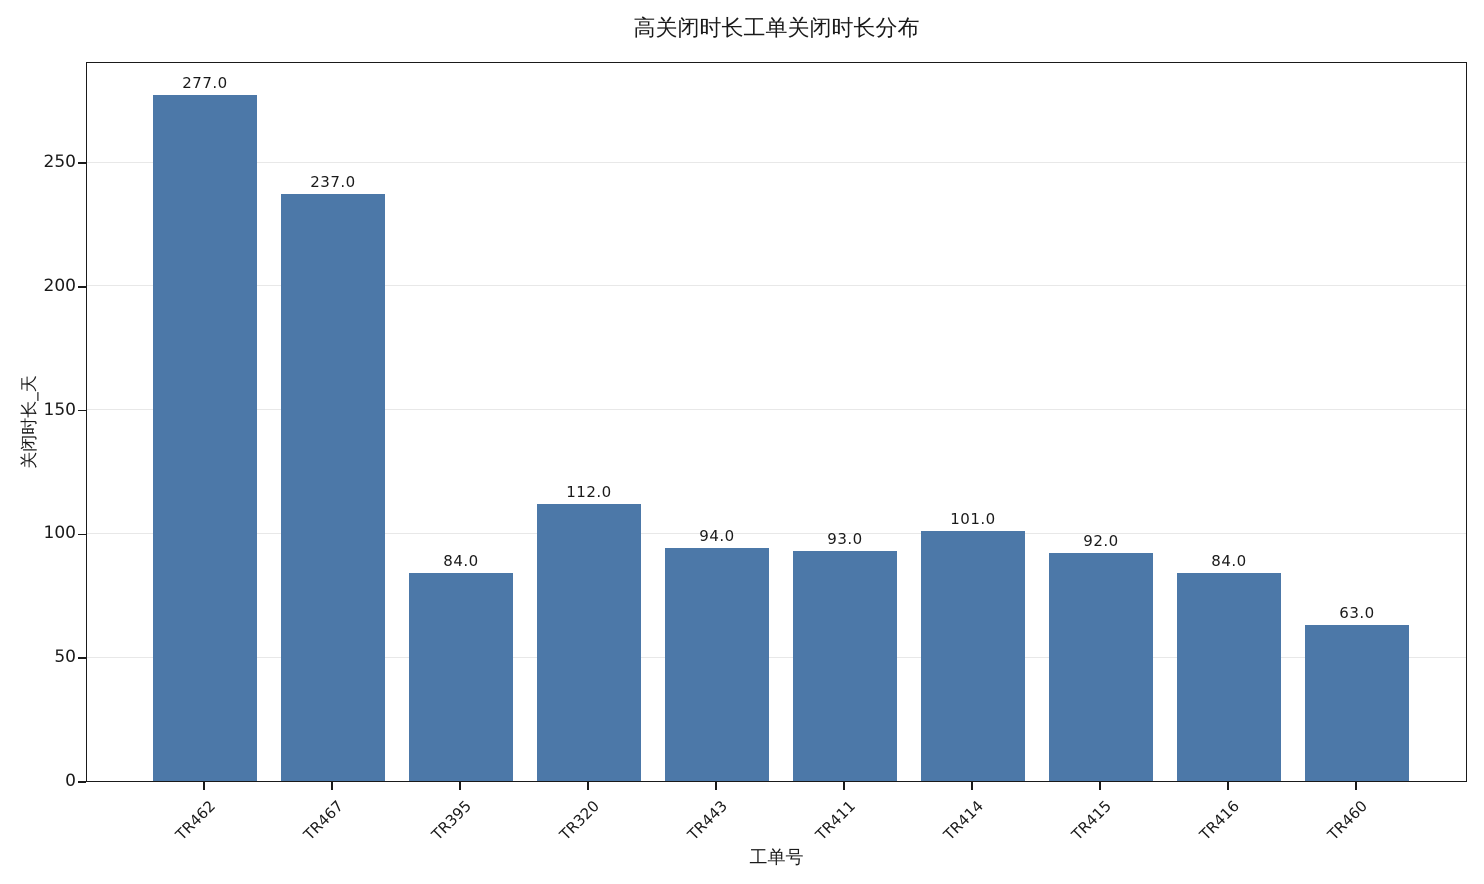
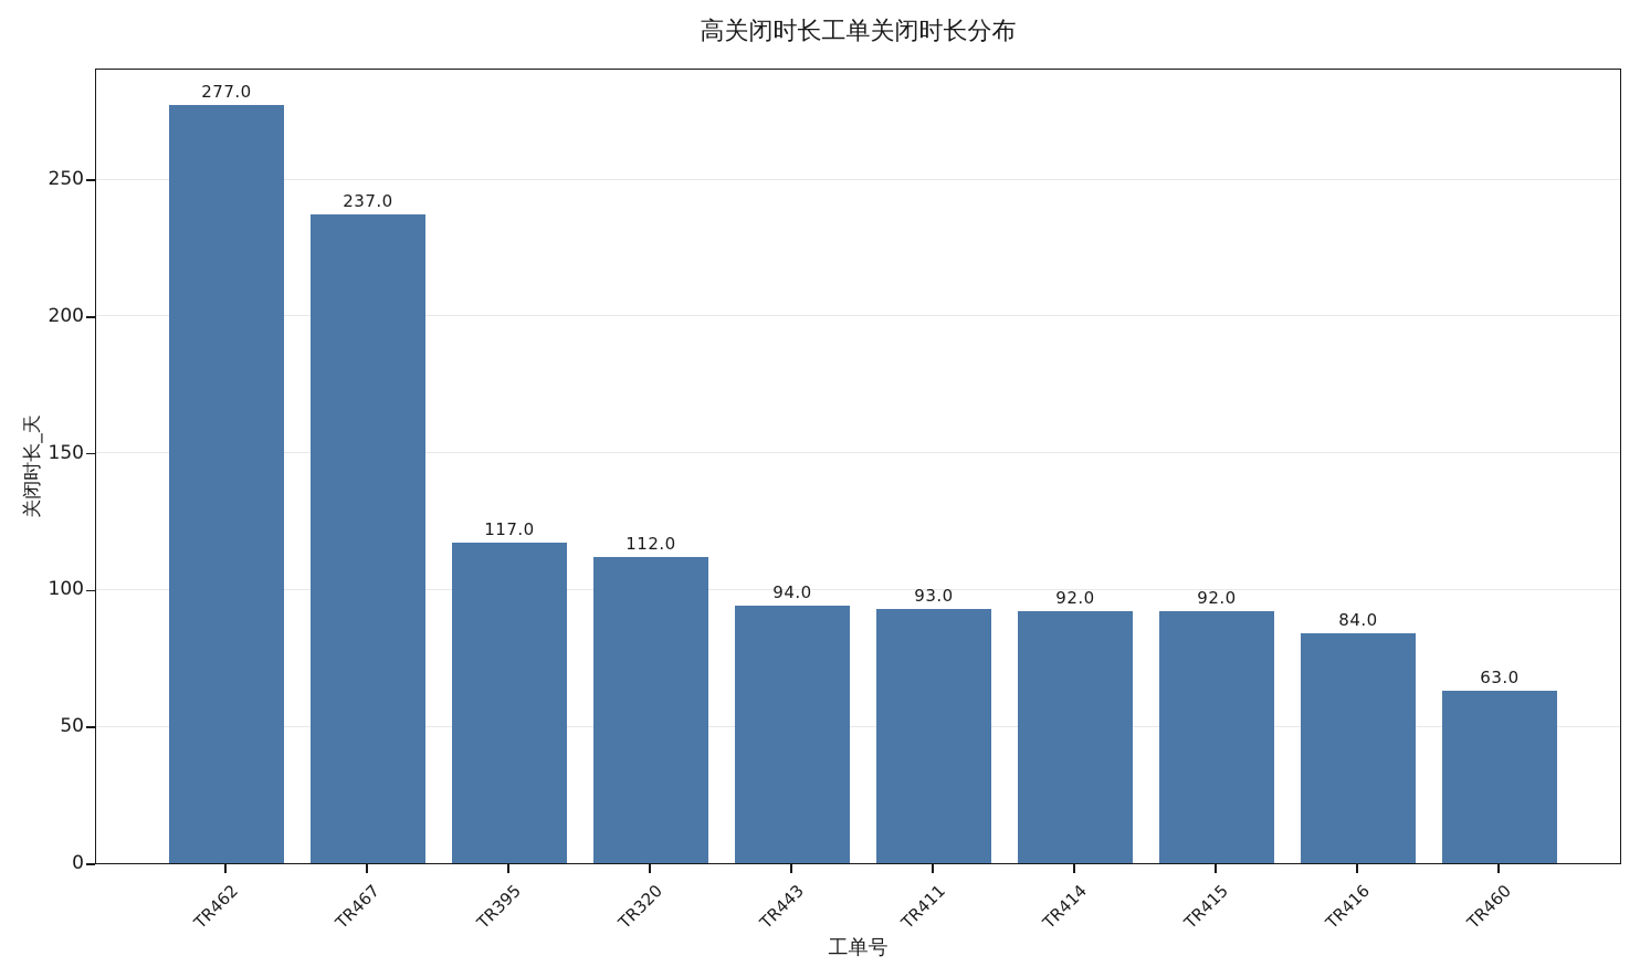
TR395: 84.0 -> 117.0
TR414: 101.0 -> 92.0
